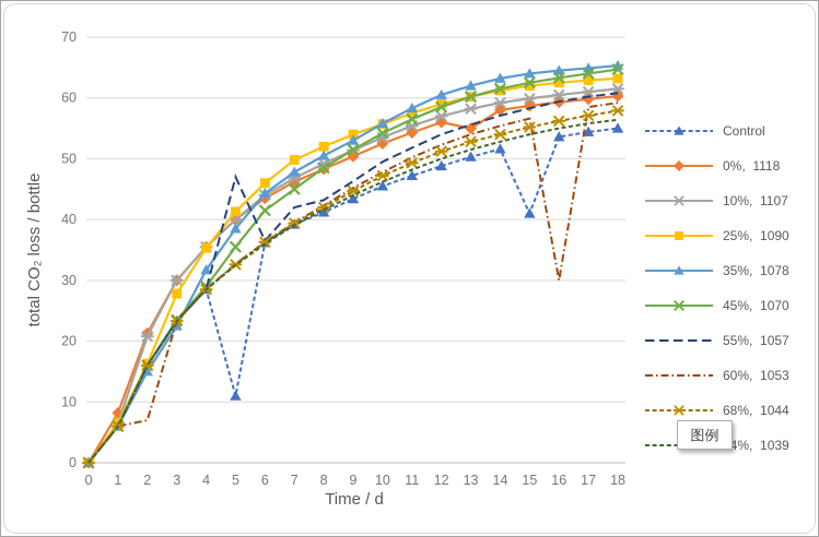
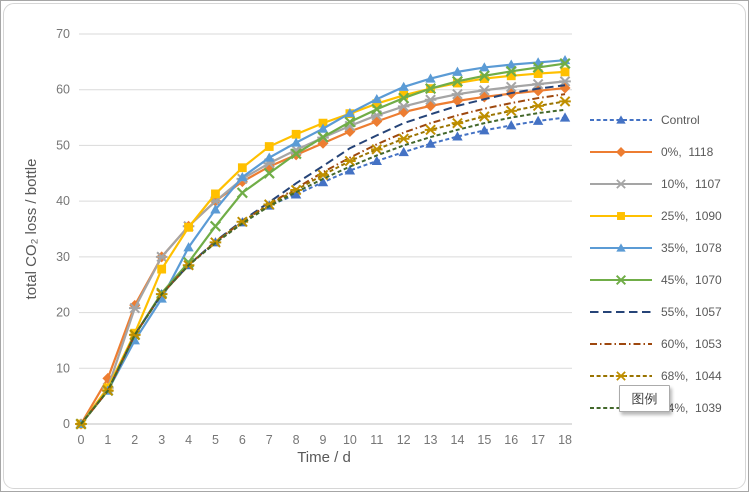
60%, 1053/2: 7 -> 16
Control/5: 11 -> 33
55%, 1057/5: 47 -> 33
55%, 1057/7: 42 -> 40
0%, 1118/13: 55 -> 57
Control/15: 41 -> 53
60%, 1053/16: 30 -> 58
